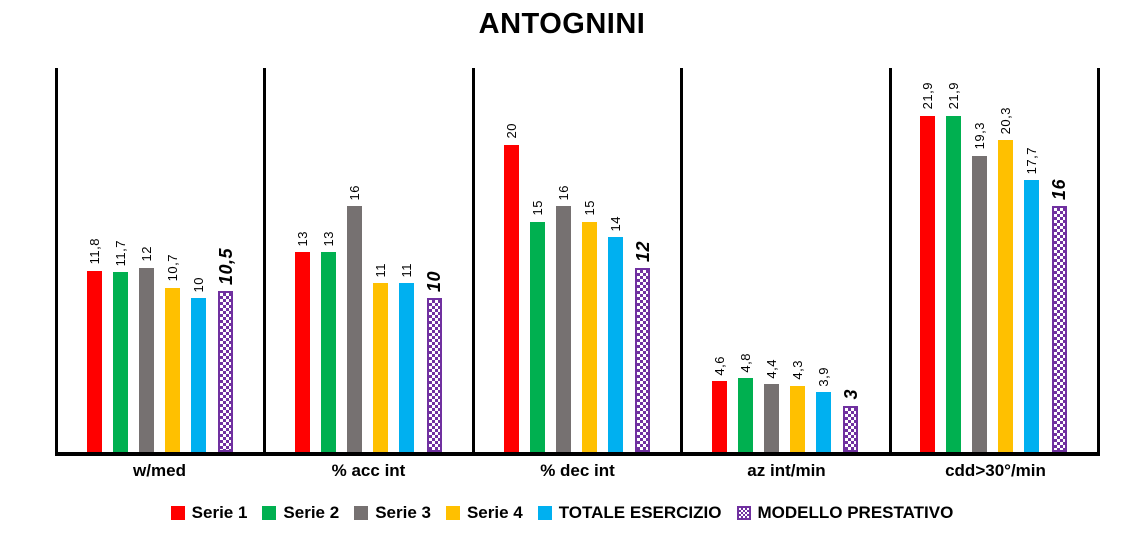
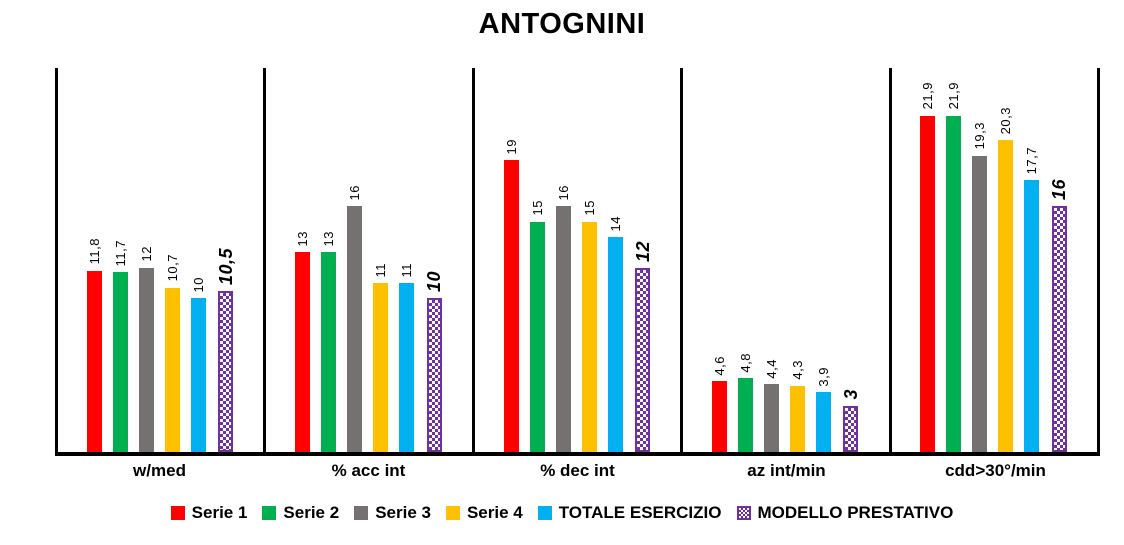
Serie 1/% dec int: 20 -> 19
